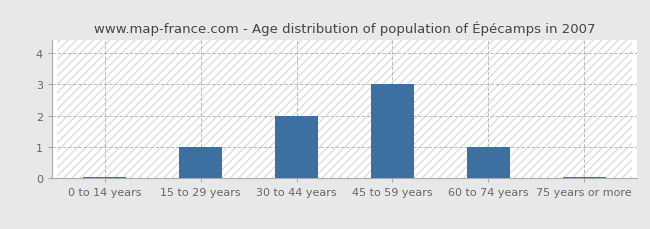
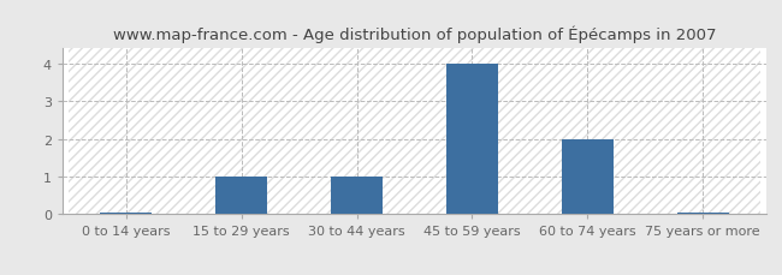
30 to 44 years: 2.00 -> 1.00
45 to 59 years: 3.00 -> 4.00
60 to 74 years: 1.00 -> 2.00
